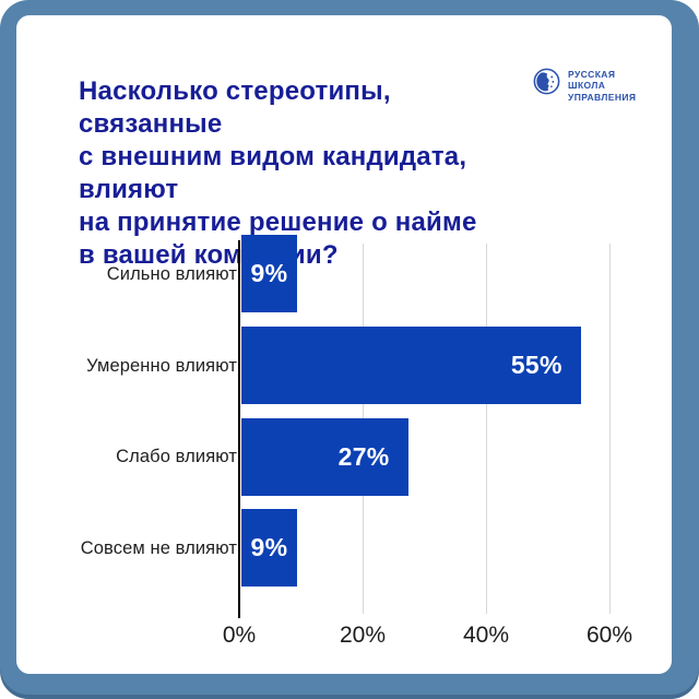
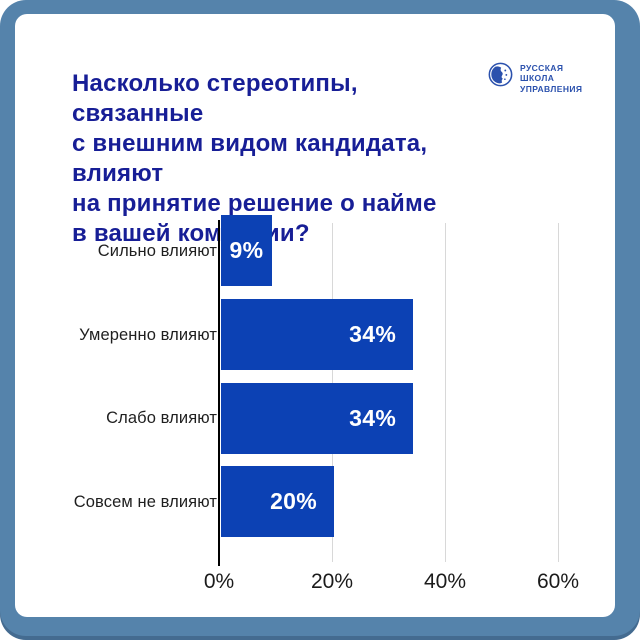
Умеренно влияют: 55% -> 34%
Слабо влияют: 27% -> 34%
Совсем не влияют: 9% -> 20%
